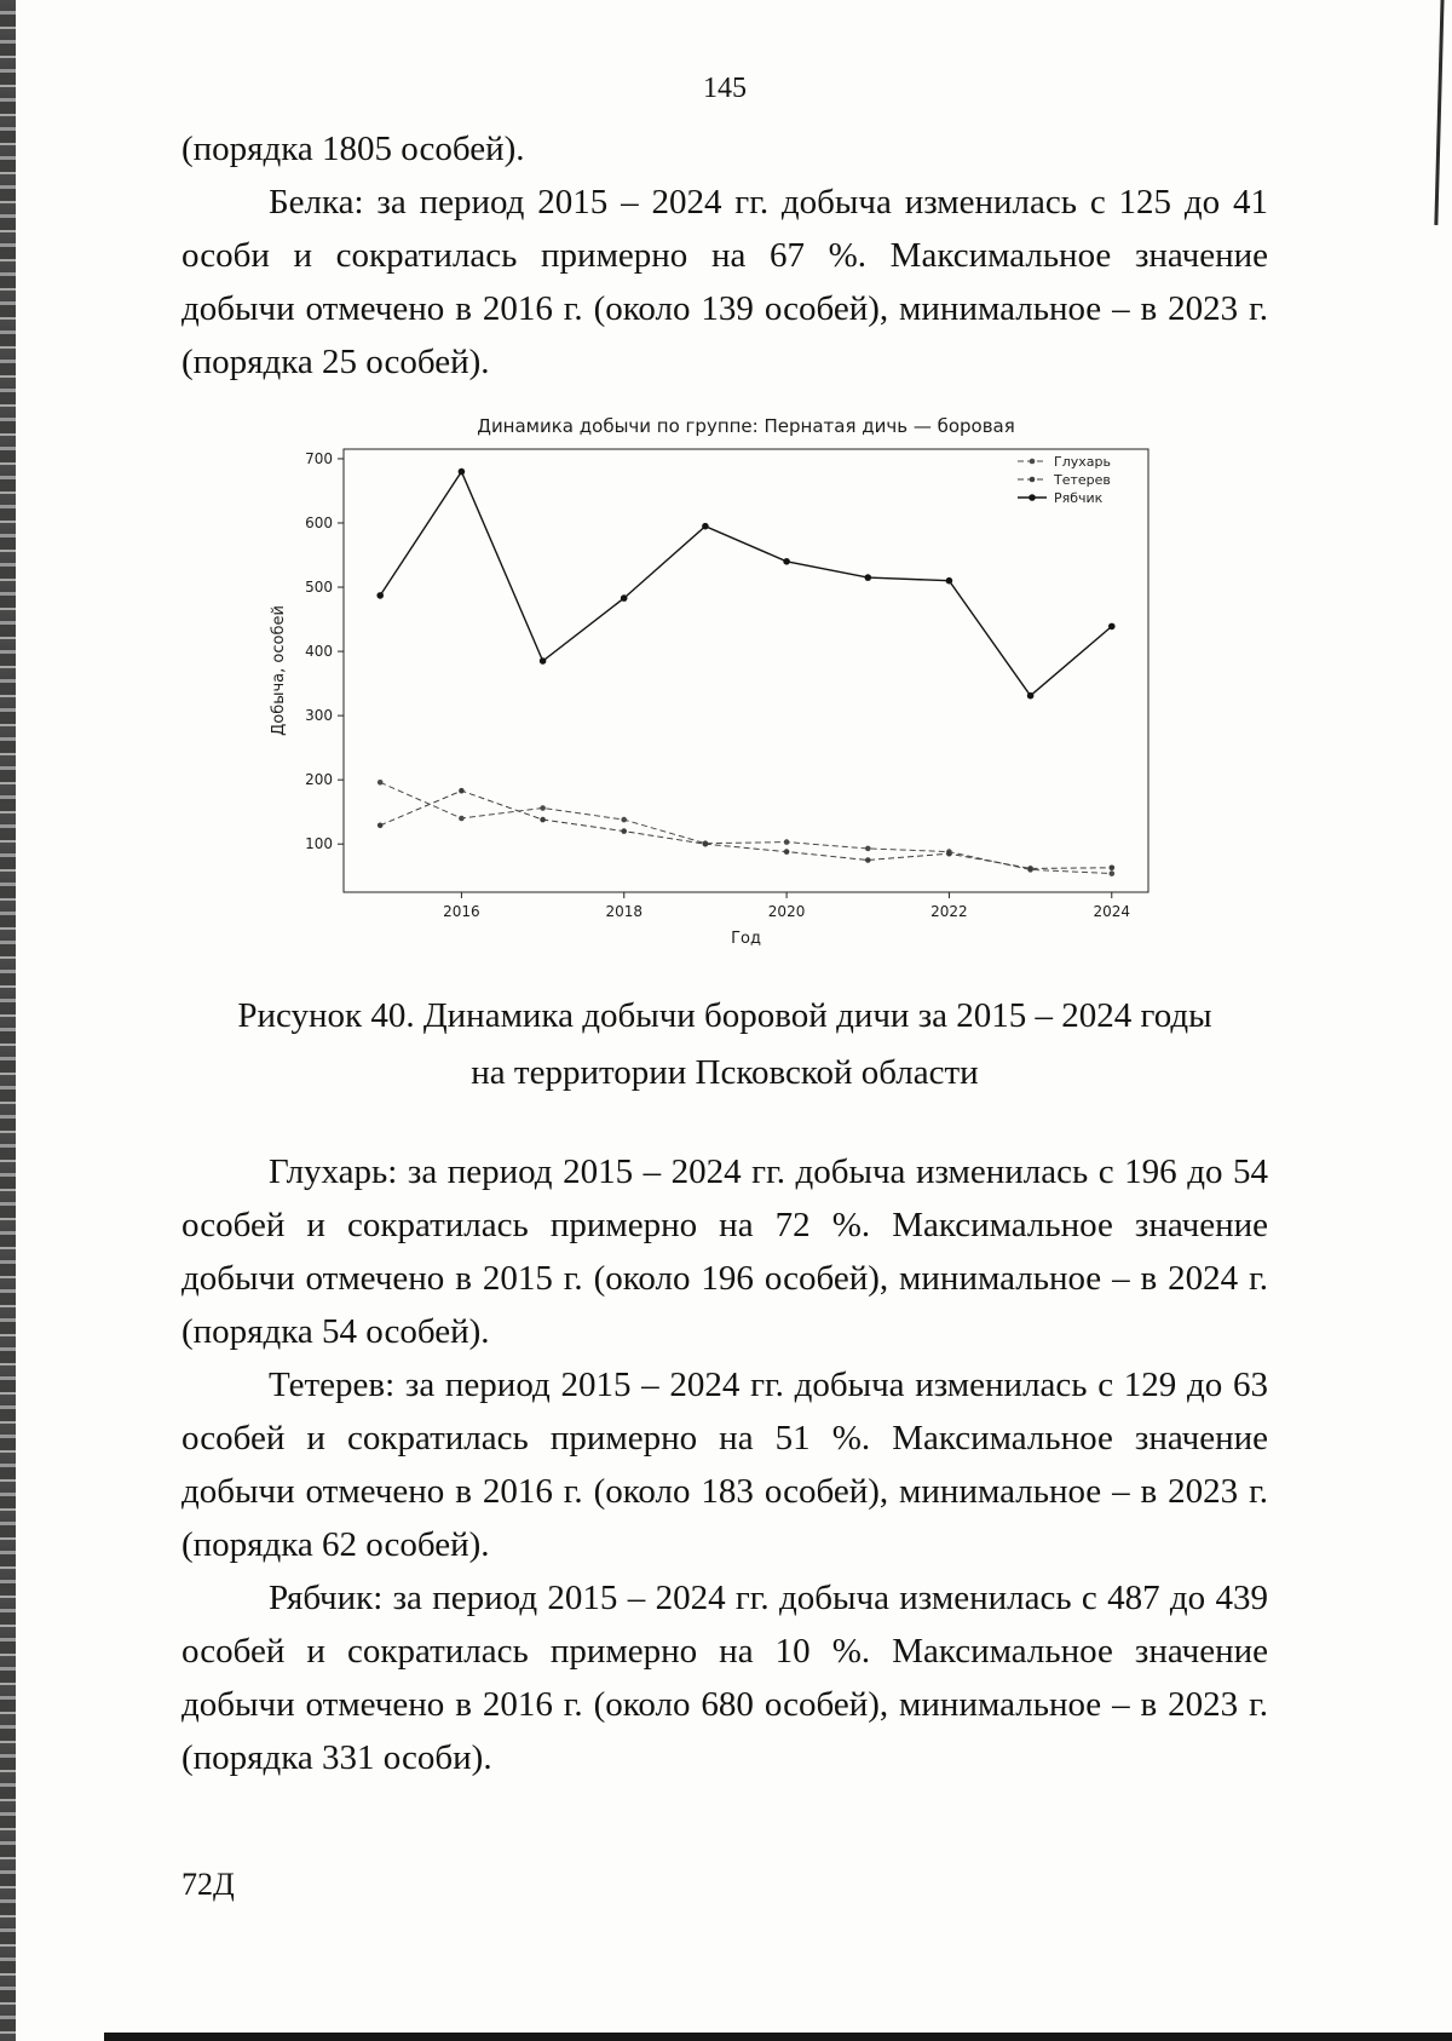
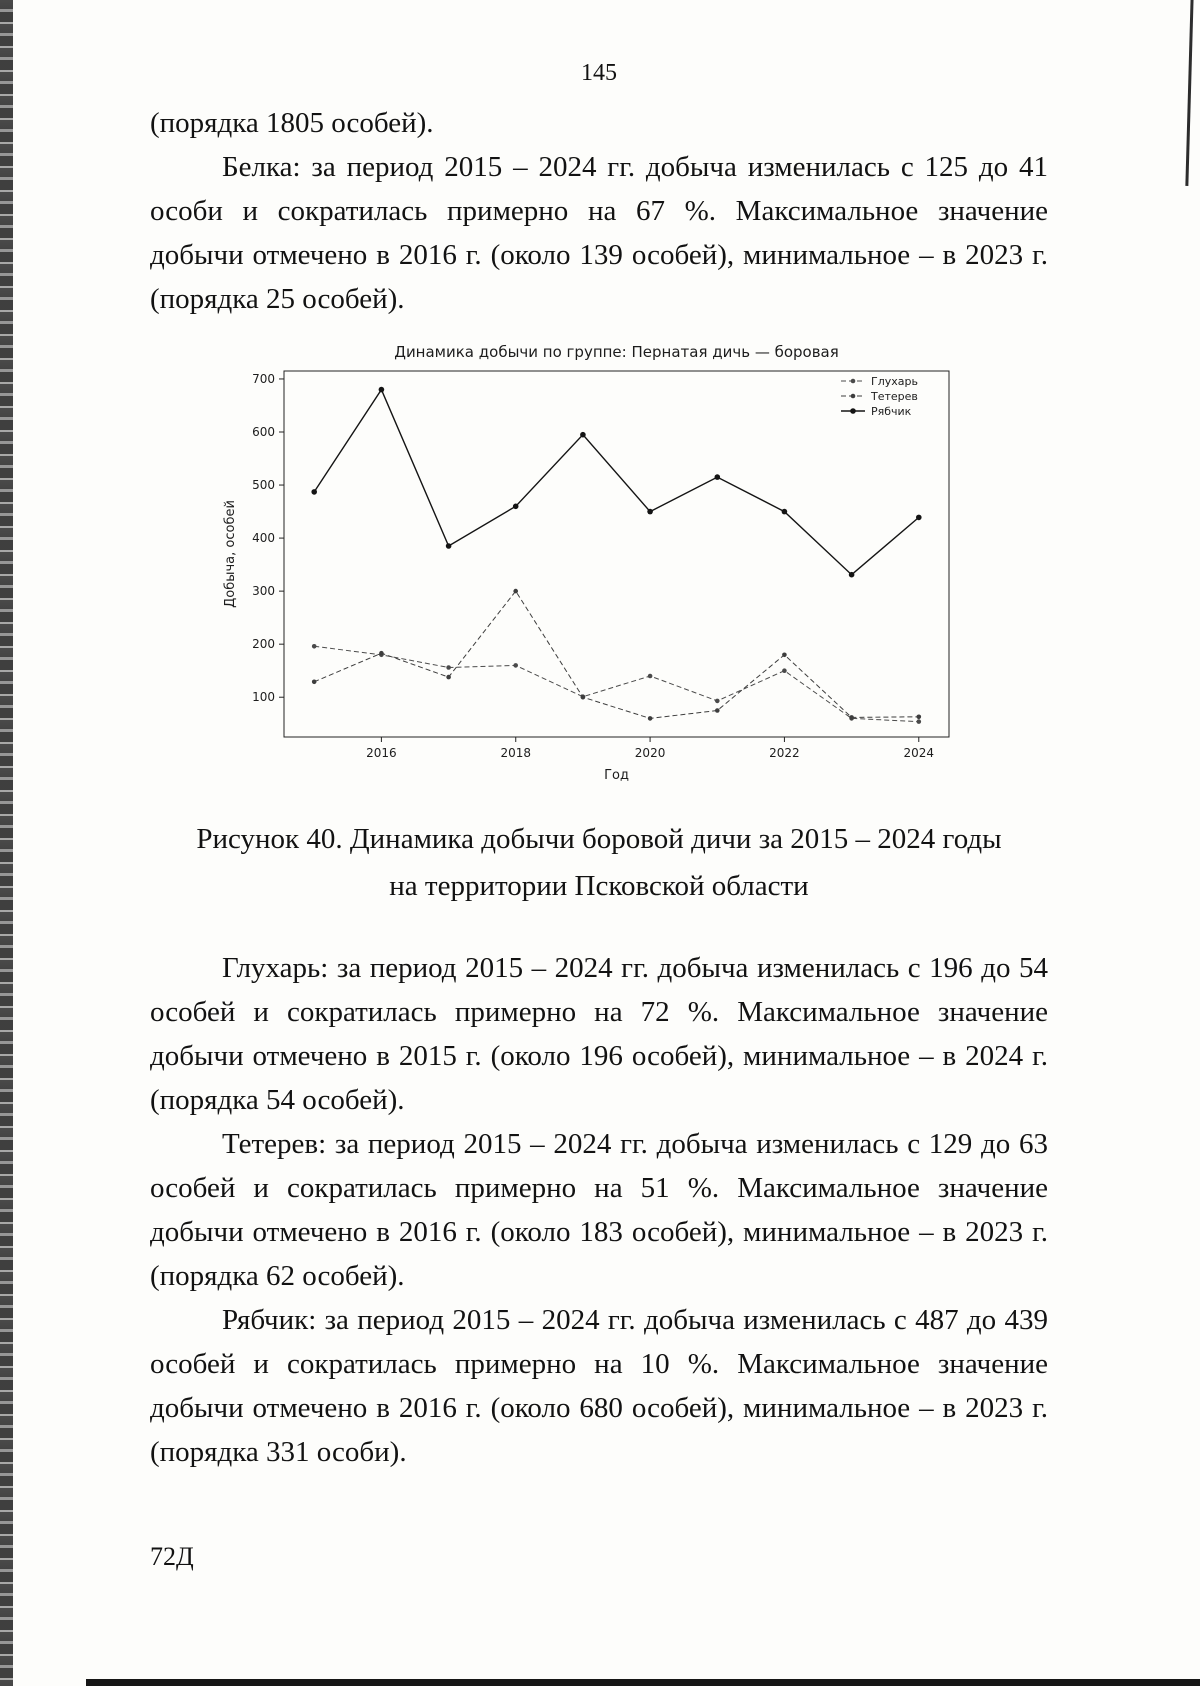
Глухарь/2016: 140 -> 180
Глухарь/2018: 140 -> 160
Тетерев/2018: 120 -> 300
Рябчик/2018: 480 -> 460
Глухарь/2020: 100 -> 140
Тетерев/2020: 90 -> 60
Рябчик/2020: 540 -> 450
Глухарь/2022: 90 -> 150
Тетерев/2022: 80 -> 180
Рябчик/2022: 510 -> 450
